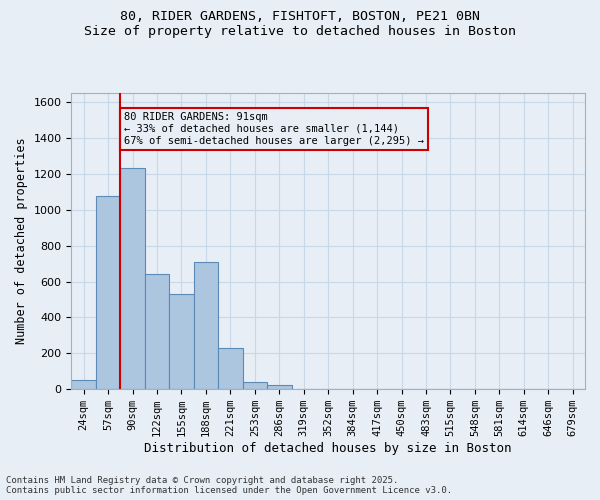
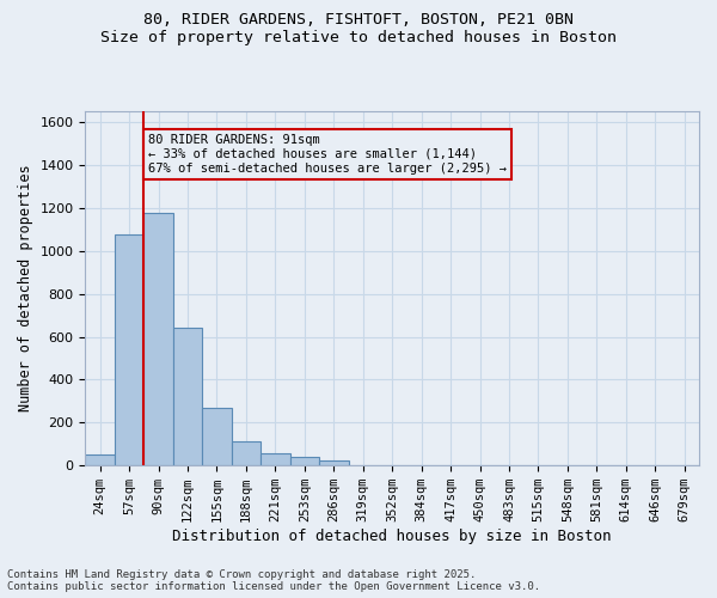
90sqm: 1230 -> 1180
155sqm: 530 -> 270
188sqm: 710 -> 120
221sqm: 230 -> 60
